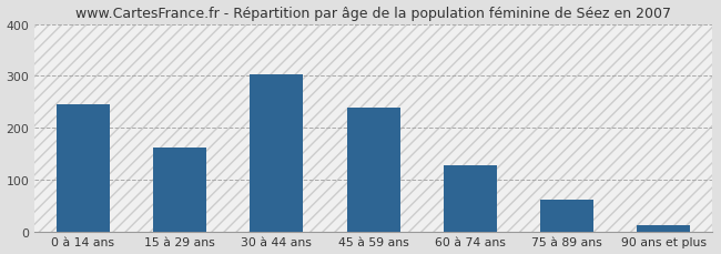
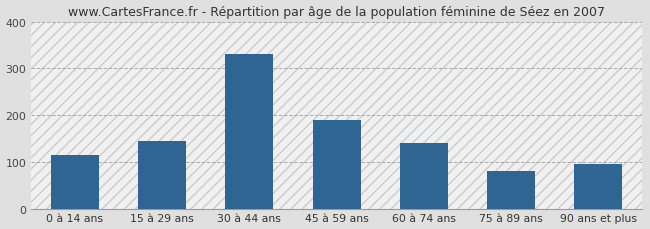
0 à 14 ans: 246 -> 115
15 à 29 ans: 161 -> 145
30 à 44 ans: 302 -> 330
45 à 59 ans: 238 -> 190
60 à 74 ans: 128 -> 140
75 à 89 ans: 62 -> 80
90 ans et plus: 13 -> 95
